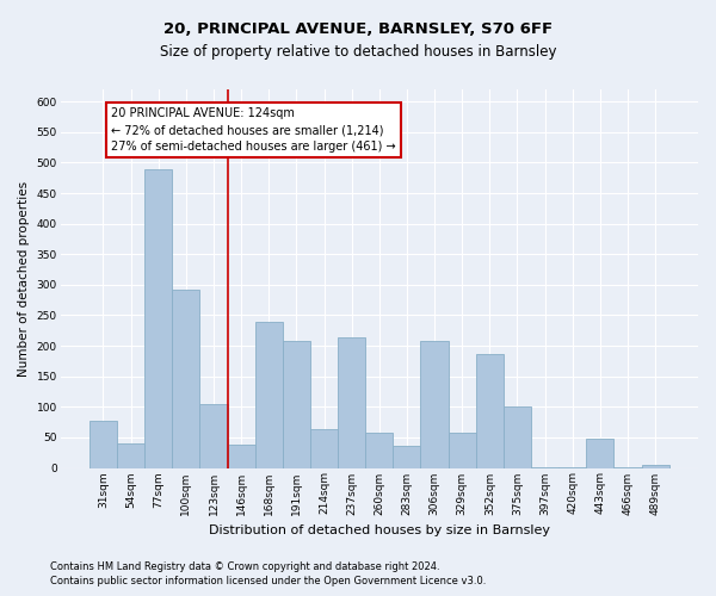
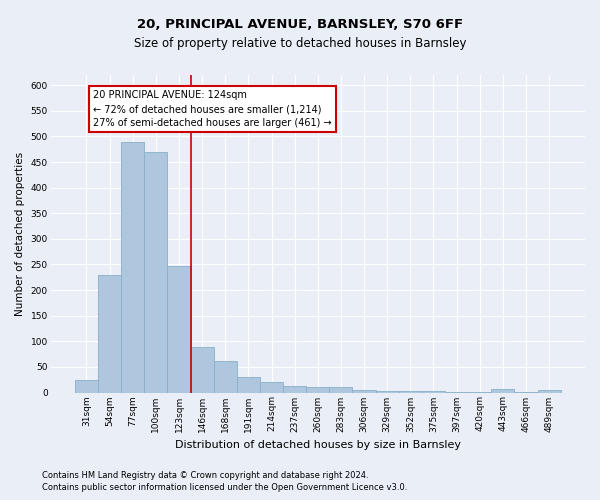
31sqm: 78 -> 25
54sqm: 40 -> 230
100sqm: 292 -> 470
123sqm: 104 -> 248
146sqm: 38 -> 88
168sqm: 240 -> 62
191sqm: 208 -> 30
214sqm: 64 -> 21
237sqm: 214 -> 12
260sqm: 58 -> 10
283sqm: 36 -> 10
306sqm: 208 -> 5
329sqm: 58 -> 3
352sqm: 186 -> 3
375sqm: 100 -> 2
443sqm: 48 -> 6
